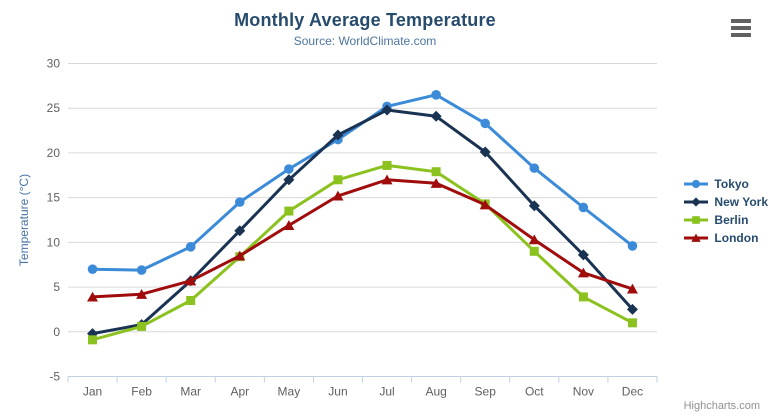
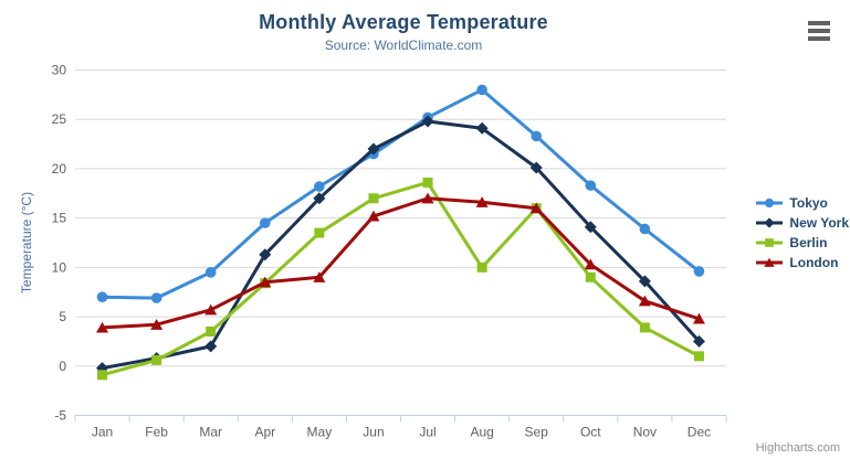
New York/Mar: 6 -> 2
London/May: 12 -> 9
Tokyo/Aug: 26 -> 28
Berlin/Aug: 18 -> 10
Berlin/Sep: 14 -> 16
London/Sep: 14 -> 16
